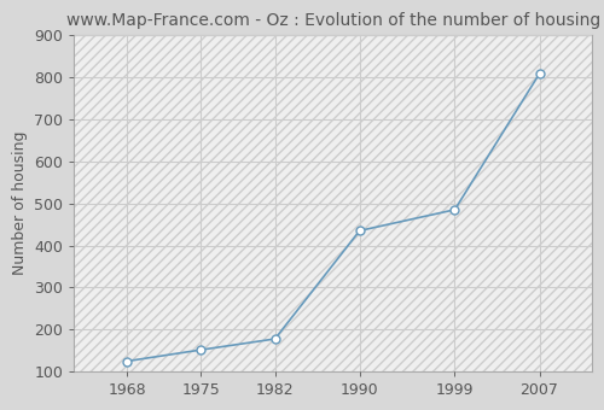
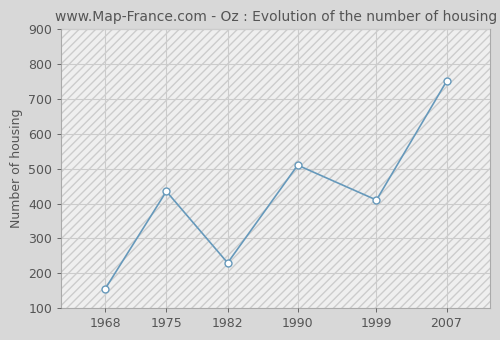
1968: 125 -> 155
1975: 152 -> 435
1982: 178 -> 230
1990: 435 -> 510
1999: 485 -> 410
2007: 808 -> 750
